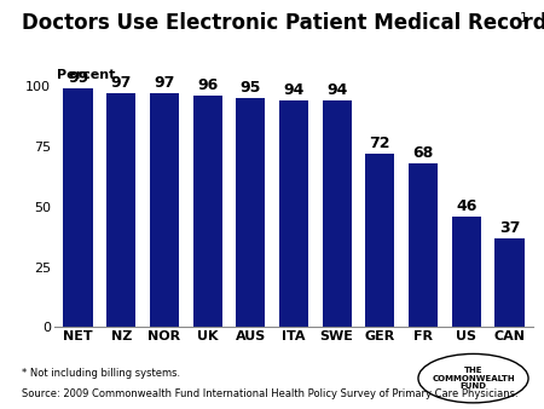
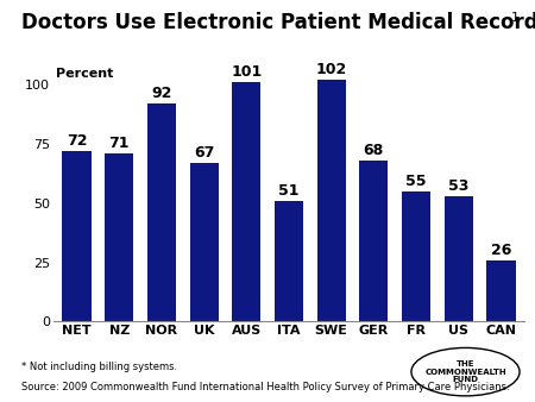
NET: 99 -> 72
NZ: 97 -> 71
NOR: 97 -> 92
UK: 96 -> 67
AUS: 95 -> 101
ITA: 94 -> 51
SWE: 94 -> 102
GER: 72 -> 68
FR: 68 -> 55
US: 46 -> 53
CAN: 37 -> 26
